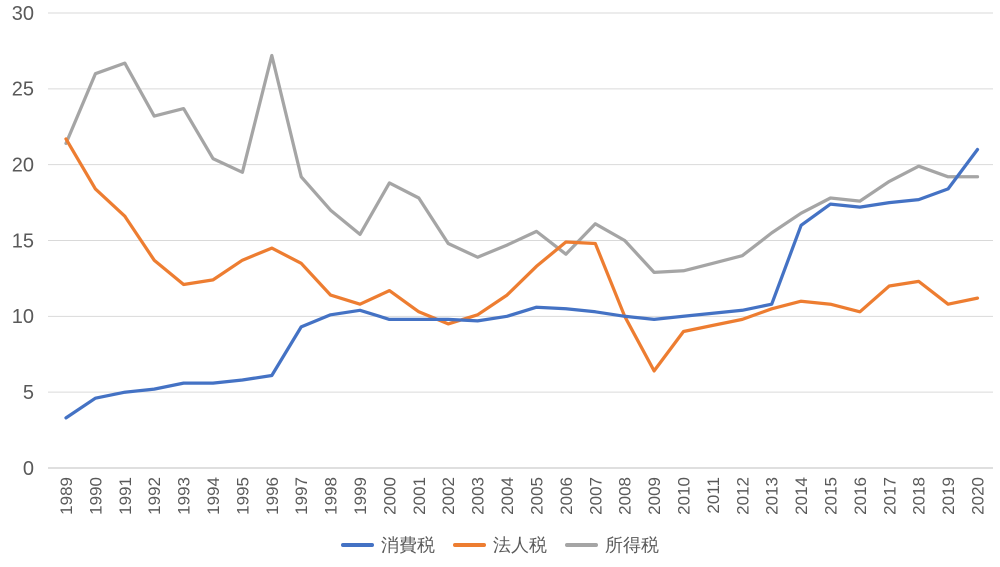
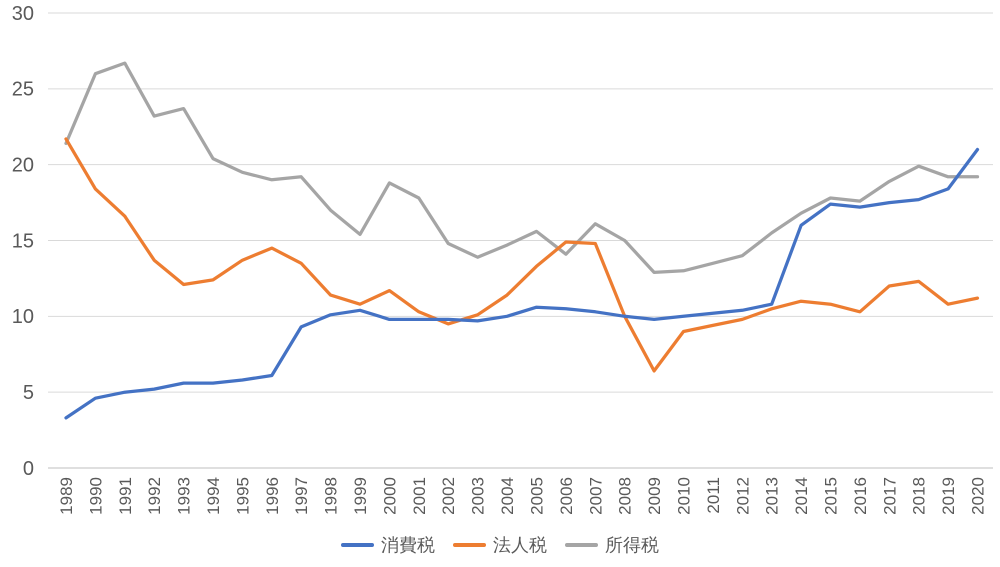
所得税/1996: 27.2 -> 19.0
